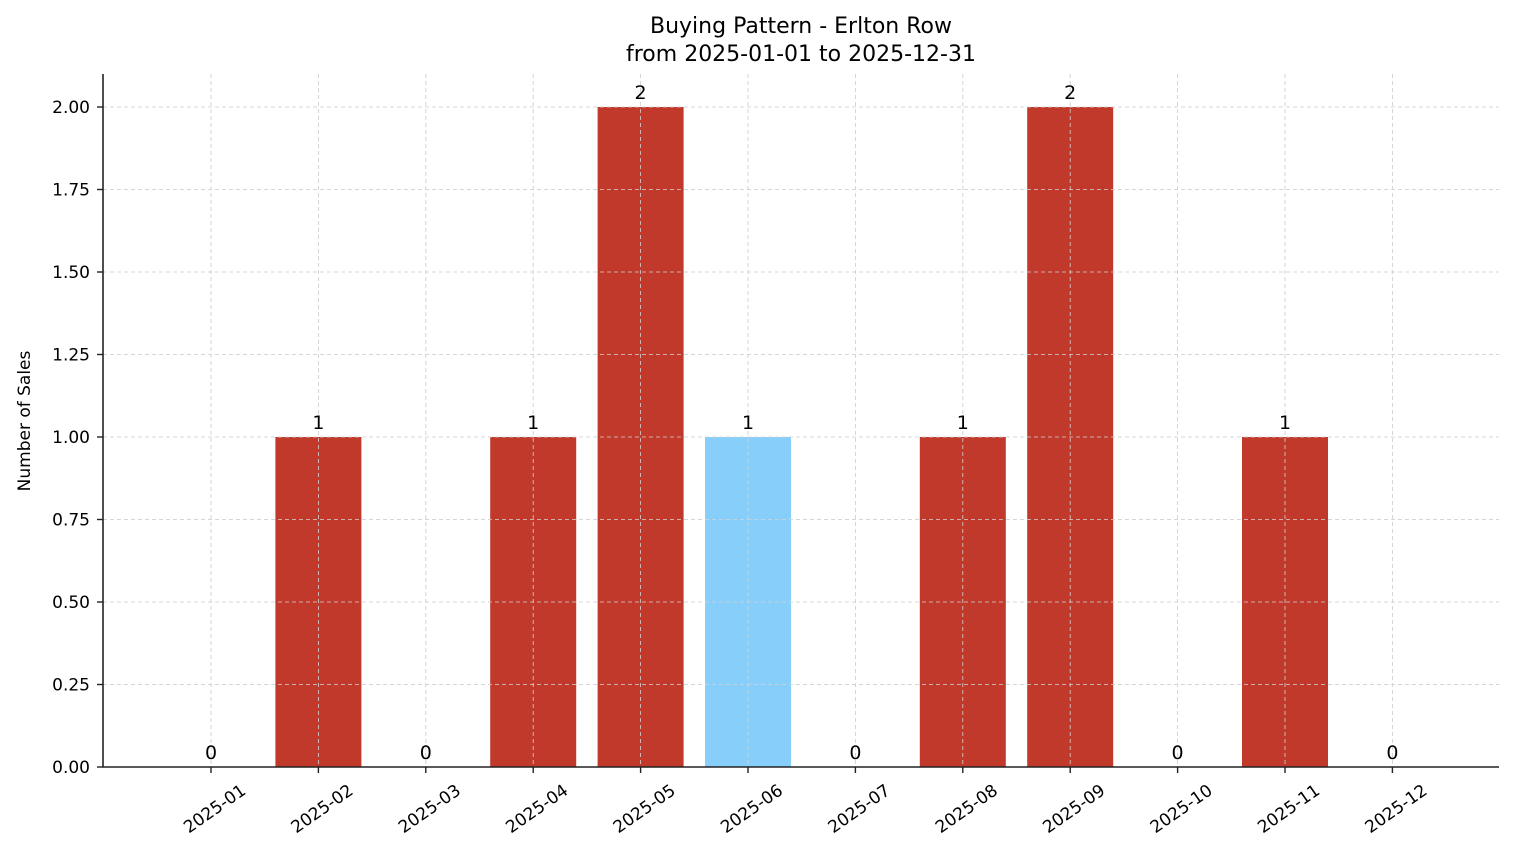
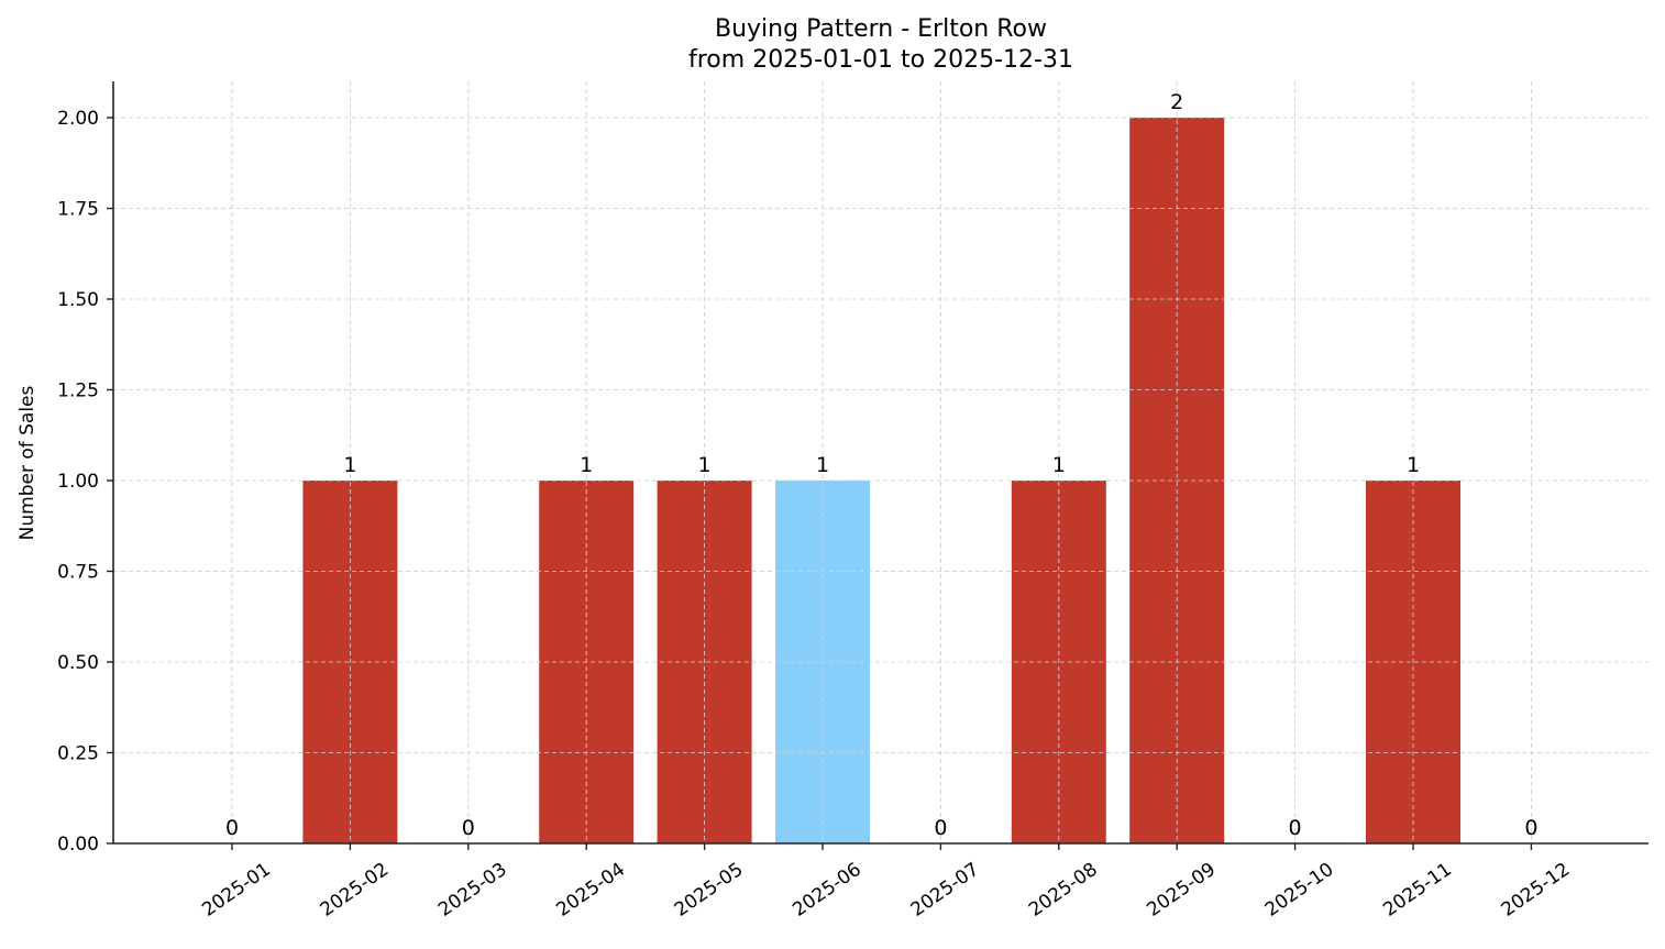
2025-05: 2 -> 1
